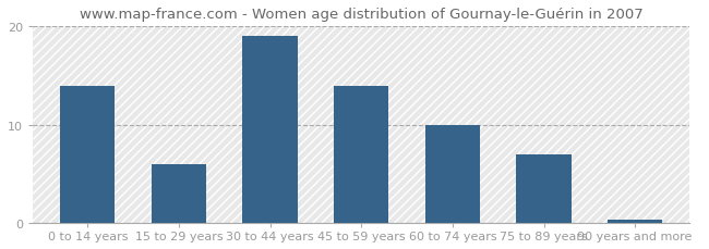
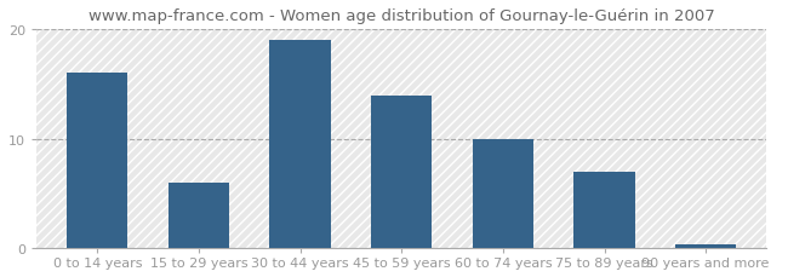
0 to 14 years: 14.0 -> 16.0
